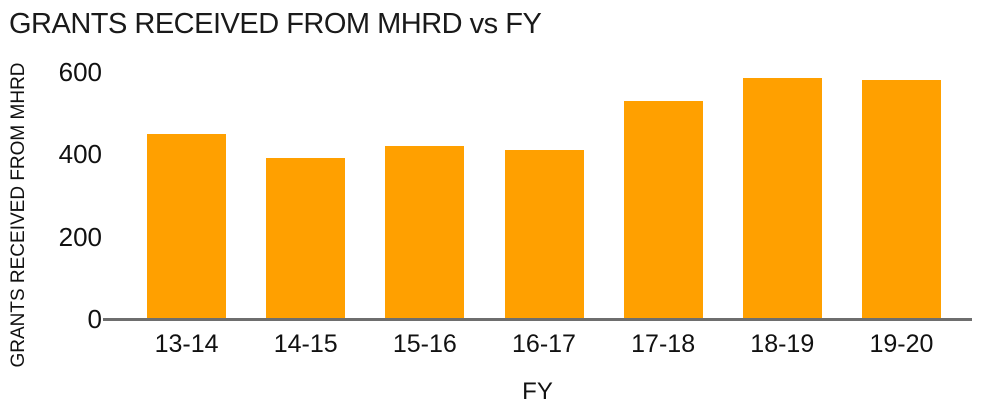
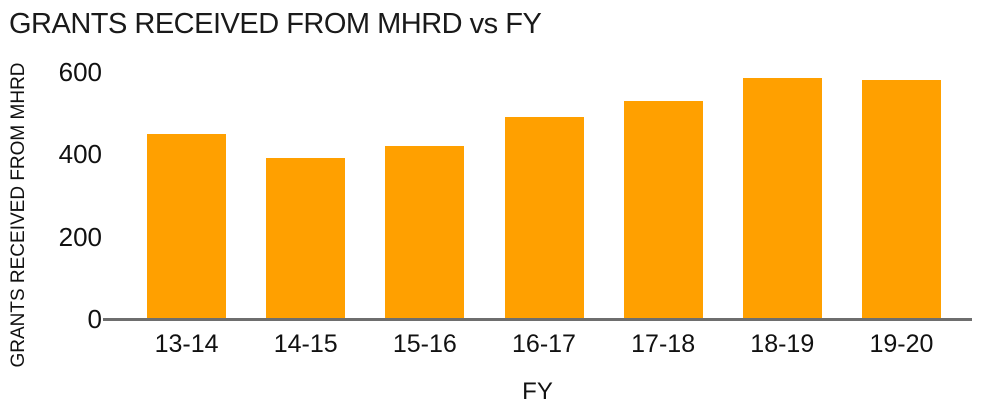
16-17: 410 -> 490
